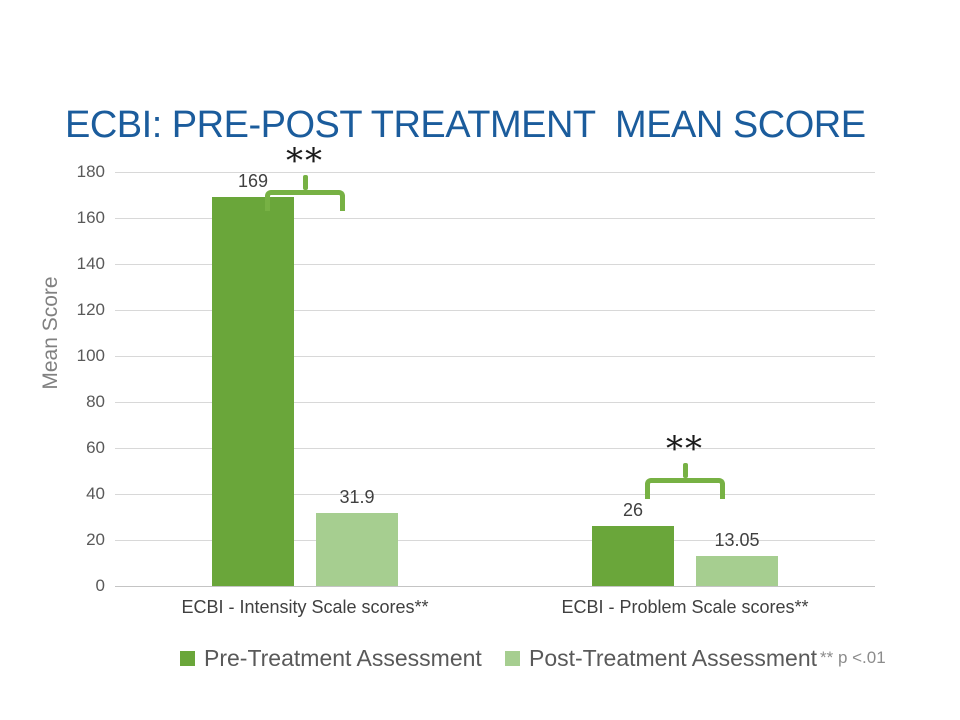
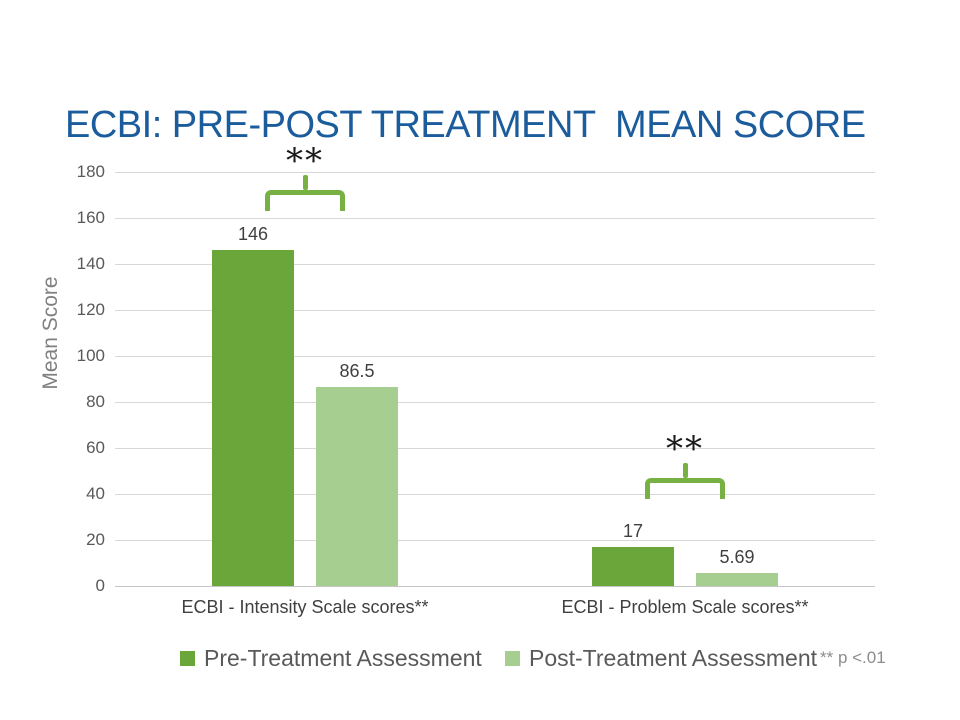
Pre-Treatment Assessment/ECBI - Intensity Scale scores**: 169 -> 146
Post-Treatment Assessment/ECBI - Intensity Scale scores**: 31.9 -> 86.5
Pre-Treatment Assessment/ECBI - Problem Scale scores**: 26 -> 17
Post-Treatment Assessment/ECBI - Problem Scale scores**: 13.05 -> 5.69
